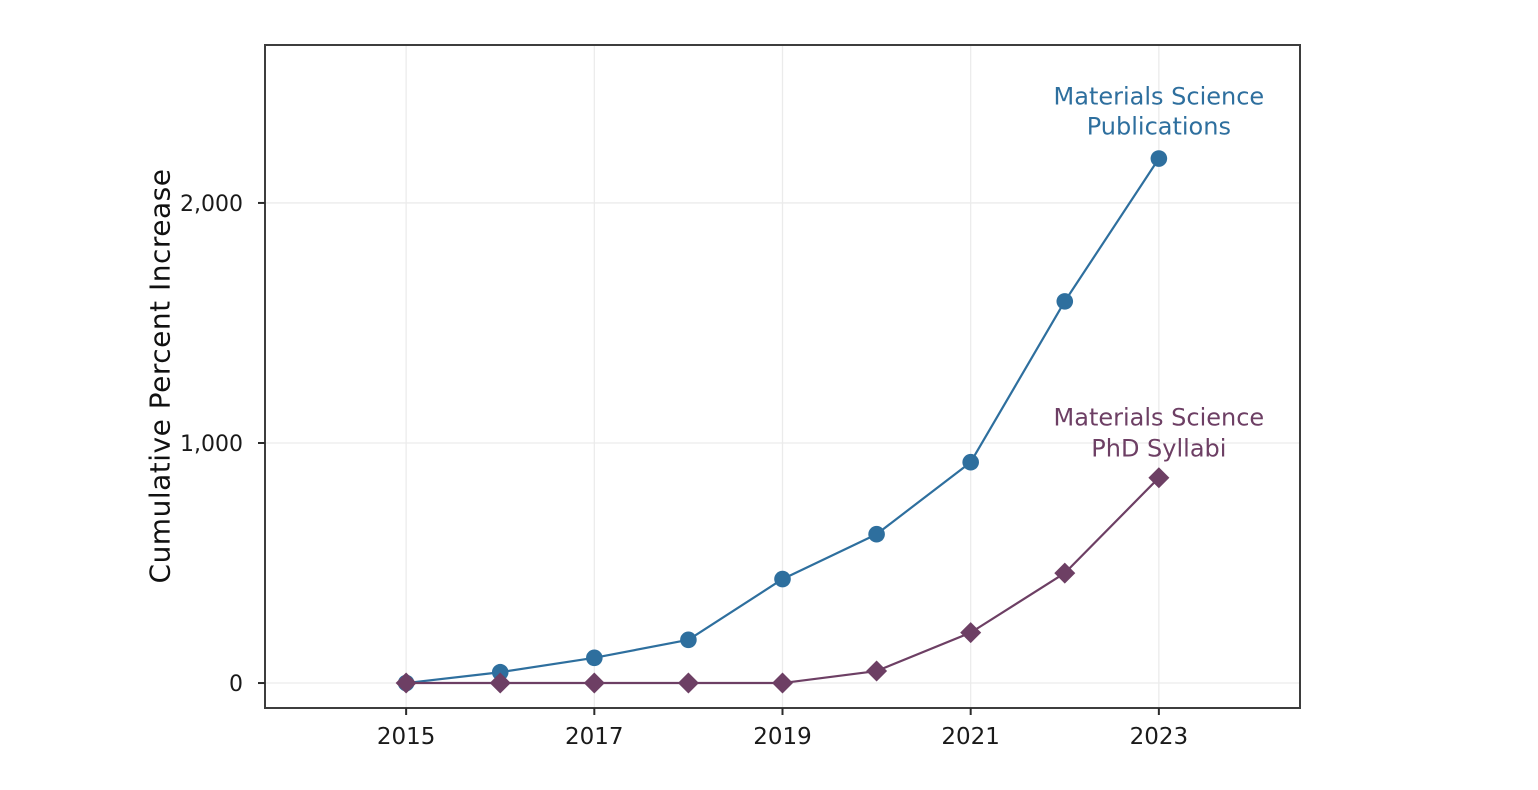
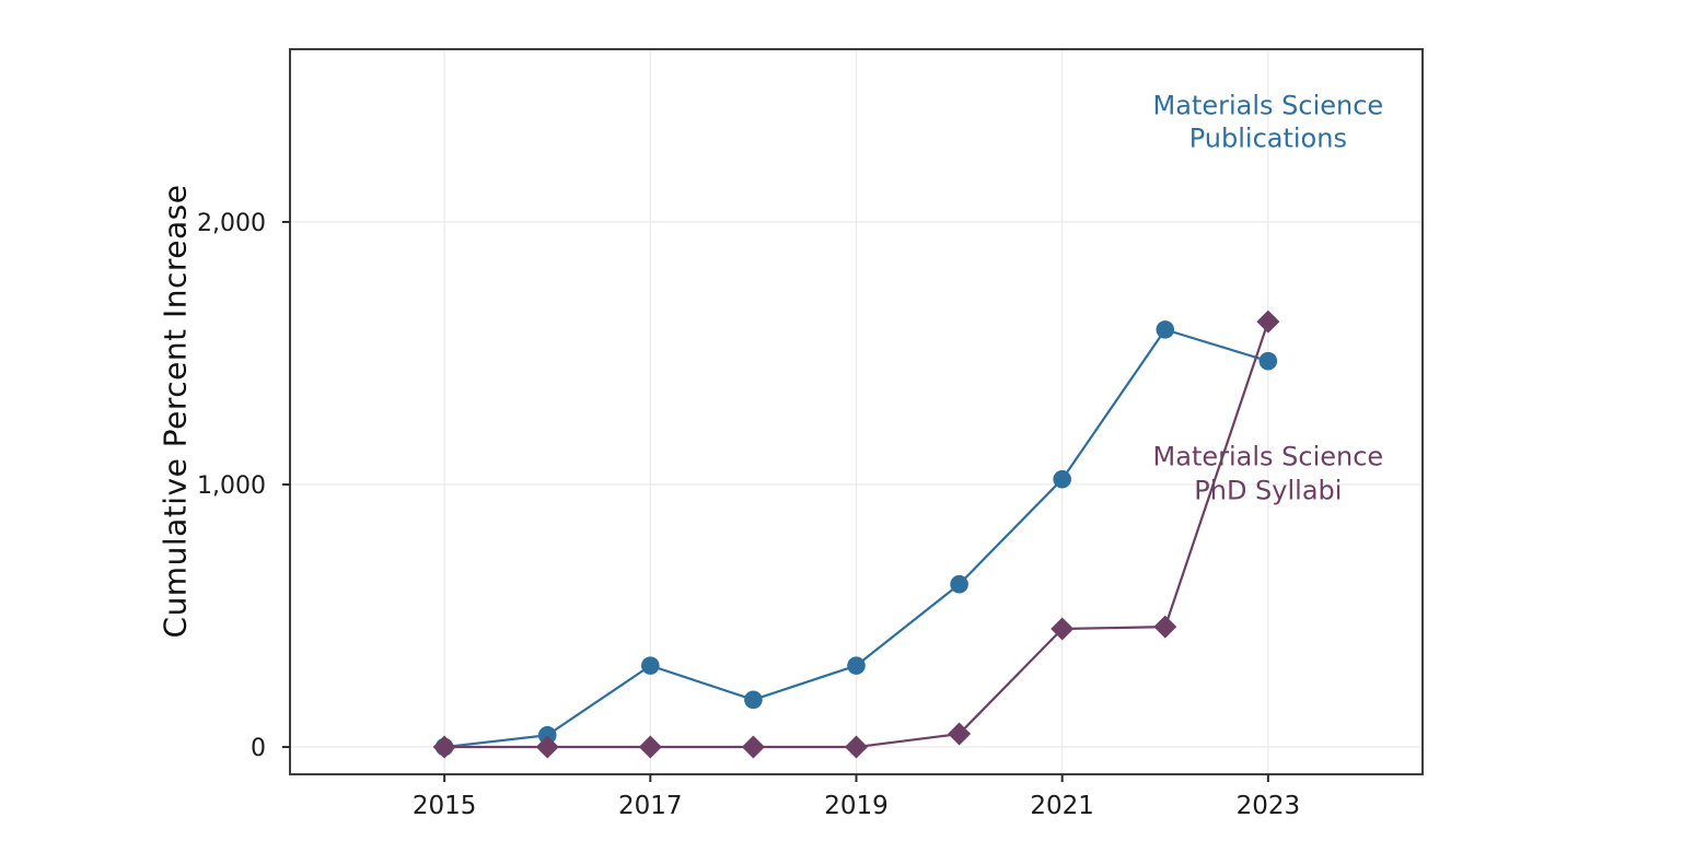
Materials Science Publications/2017: 100 -> 310
Materials Science Publications/2019: 430 -> 310
Materials Science Publications/2021: 920 -> 1020
Materials Science PhD Syllabi/2021: 210 -> 450
Materials Science Publications/2023: 2180 -> 1470
Materials Science PhD Syllabi/2023: 860 -> 1620
